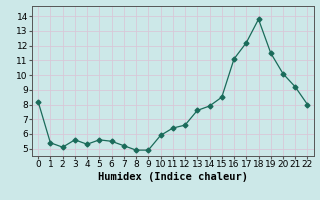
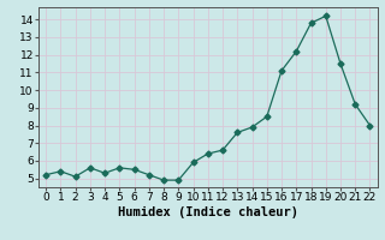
0: 8.2 -> 5.2
19: 11.5 -> 14.2
20: 10.1 -> 11.5
